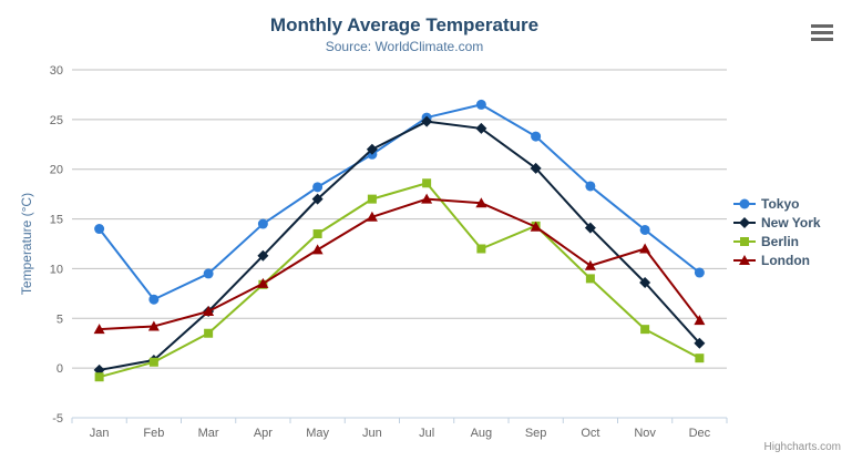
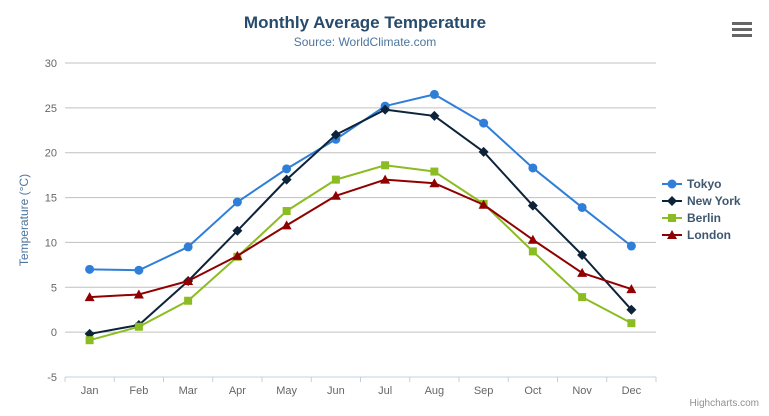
Tokyo/Jan: 14 -> 7
Berlin/Aug: 12 -> 18
London/Nov: 12 -> 7
